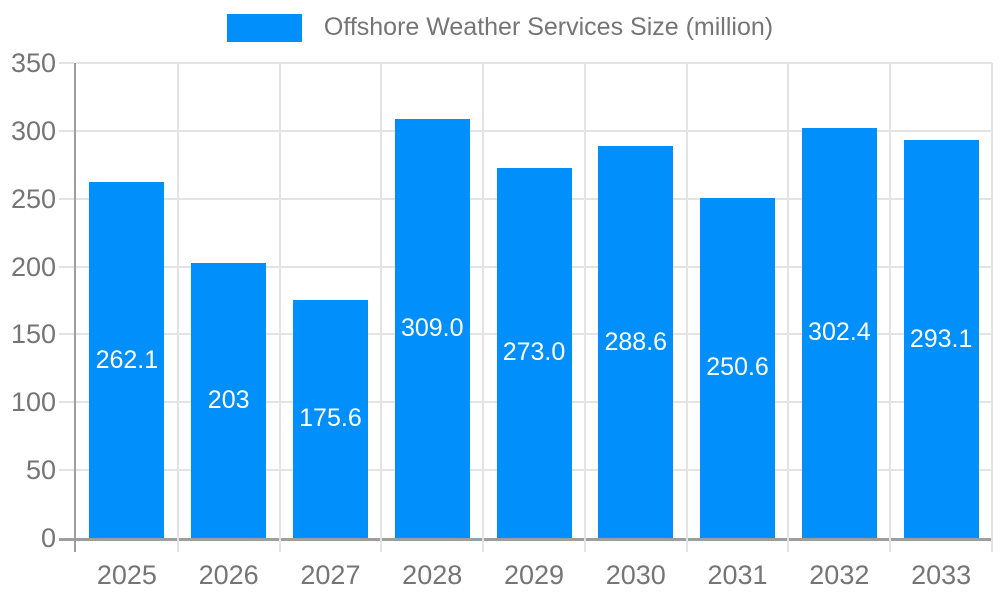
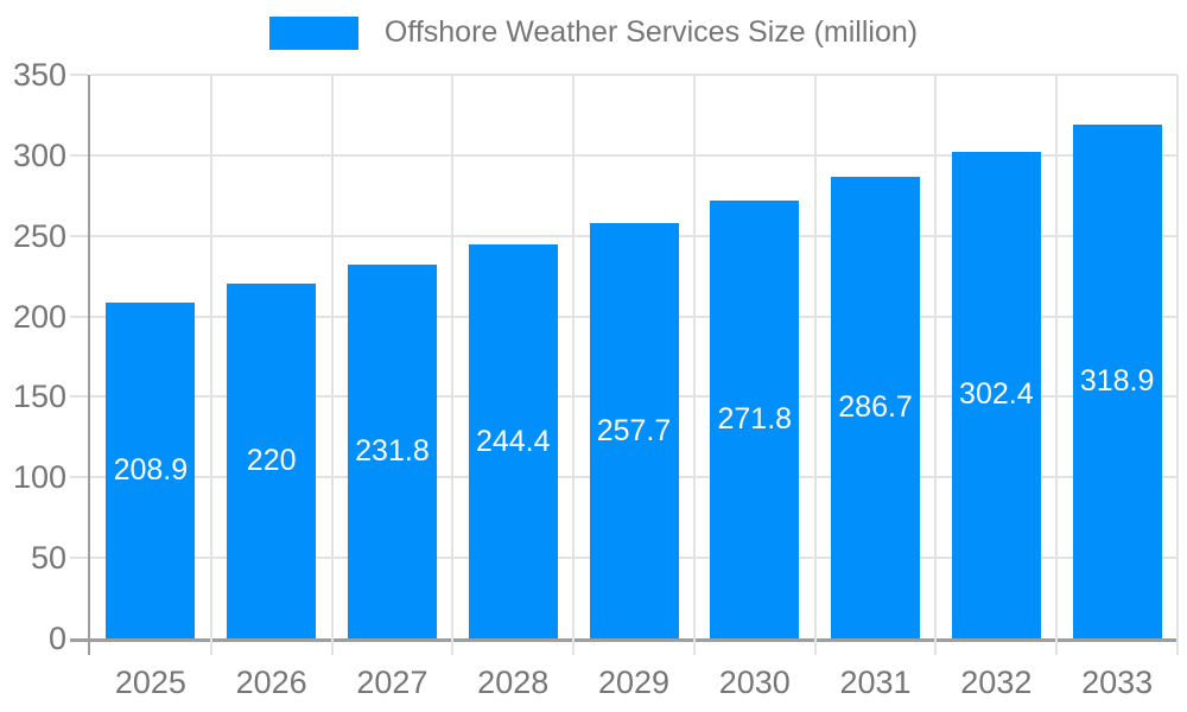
2025: 262.1 -> 208.9
2026: 203 -> 220
2027: 175.6 -> 231.8
2028: 309.0 -> 244.4
2029: 273.0 -> 257.7
2030: 288.6 -> 271.8
2031: 250.6 -> 286.7
2033: 293.1 -> 318.9
